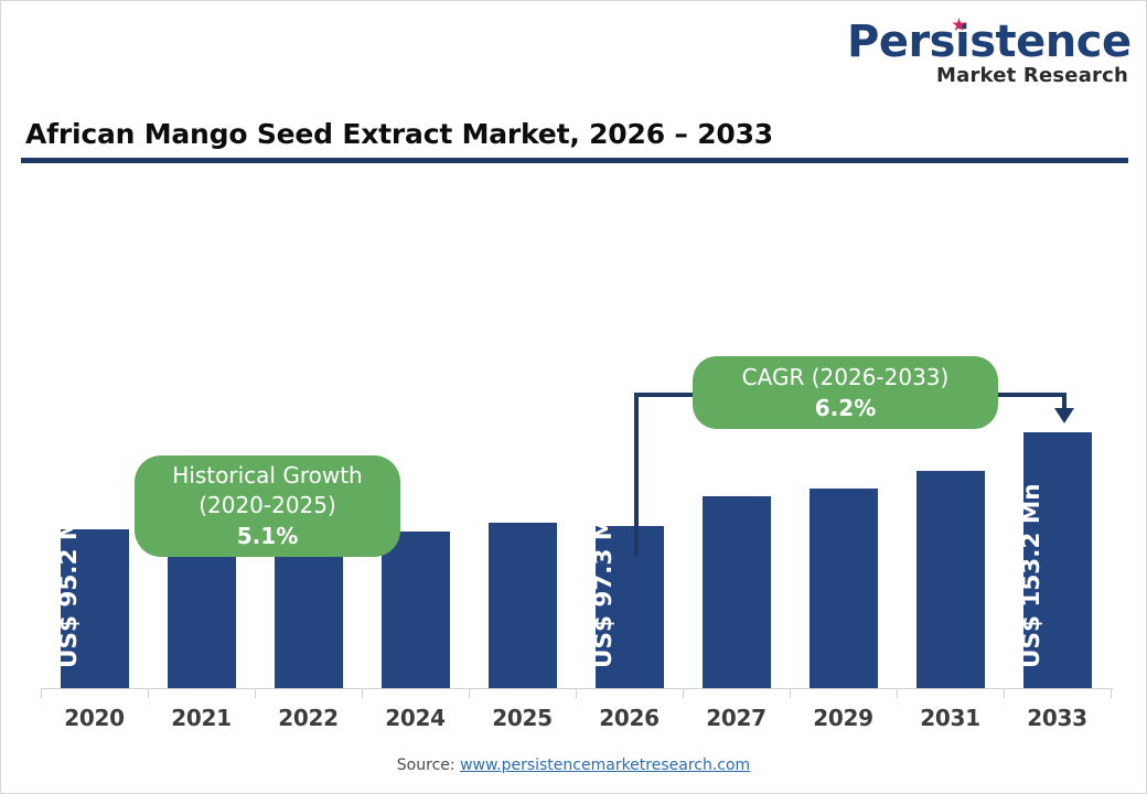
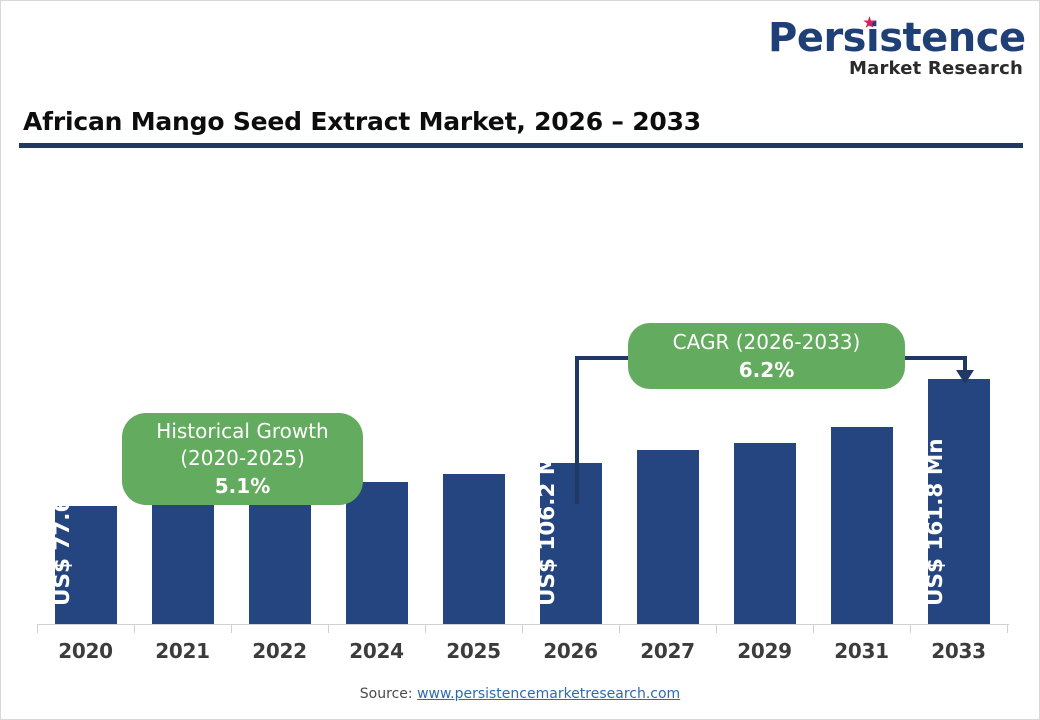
2020: 95.2 -> 77.6
2026: 97.3 -> 106.2
2033: 153.2 -> 161.8
